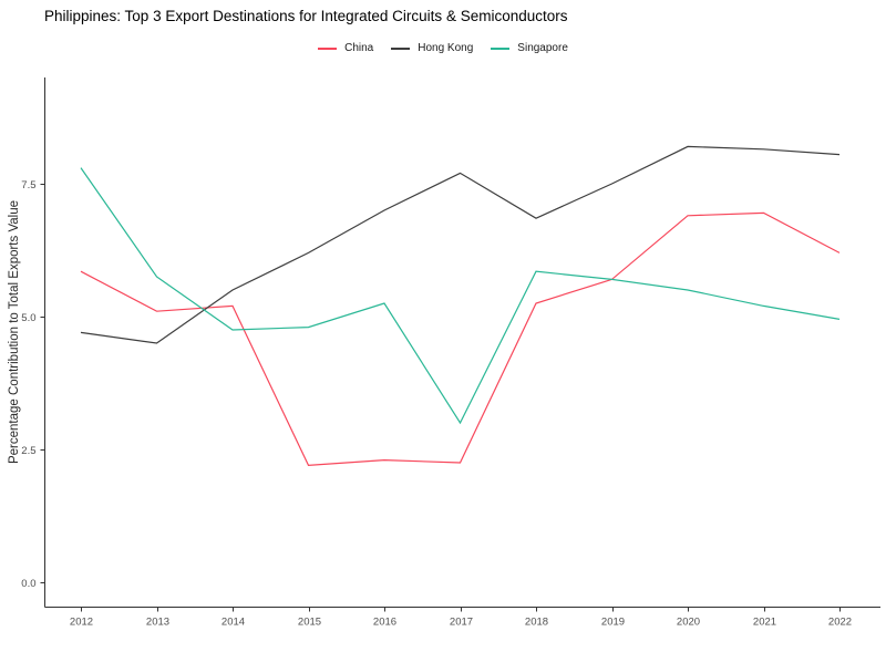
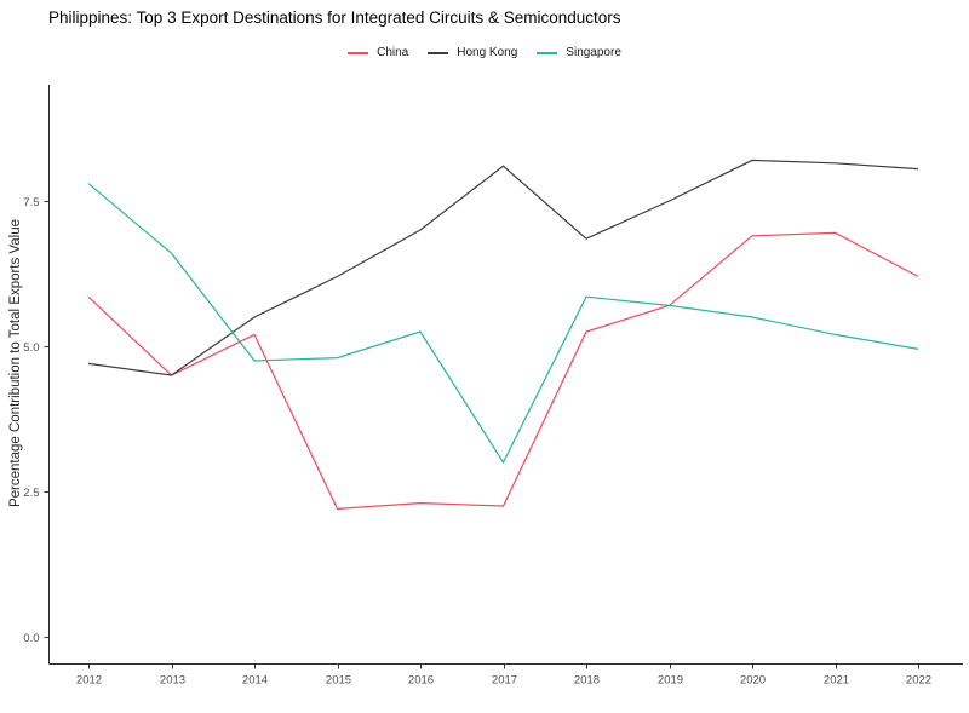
China/2013: 5.1 -> 4.5
Singapore/2013: 5.8 -> 6.6
Hong Kong/2017: 7.7 -> 8.1
